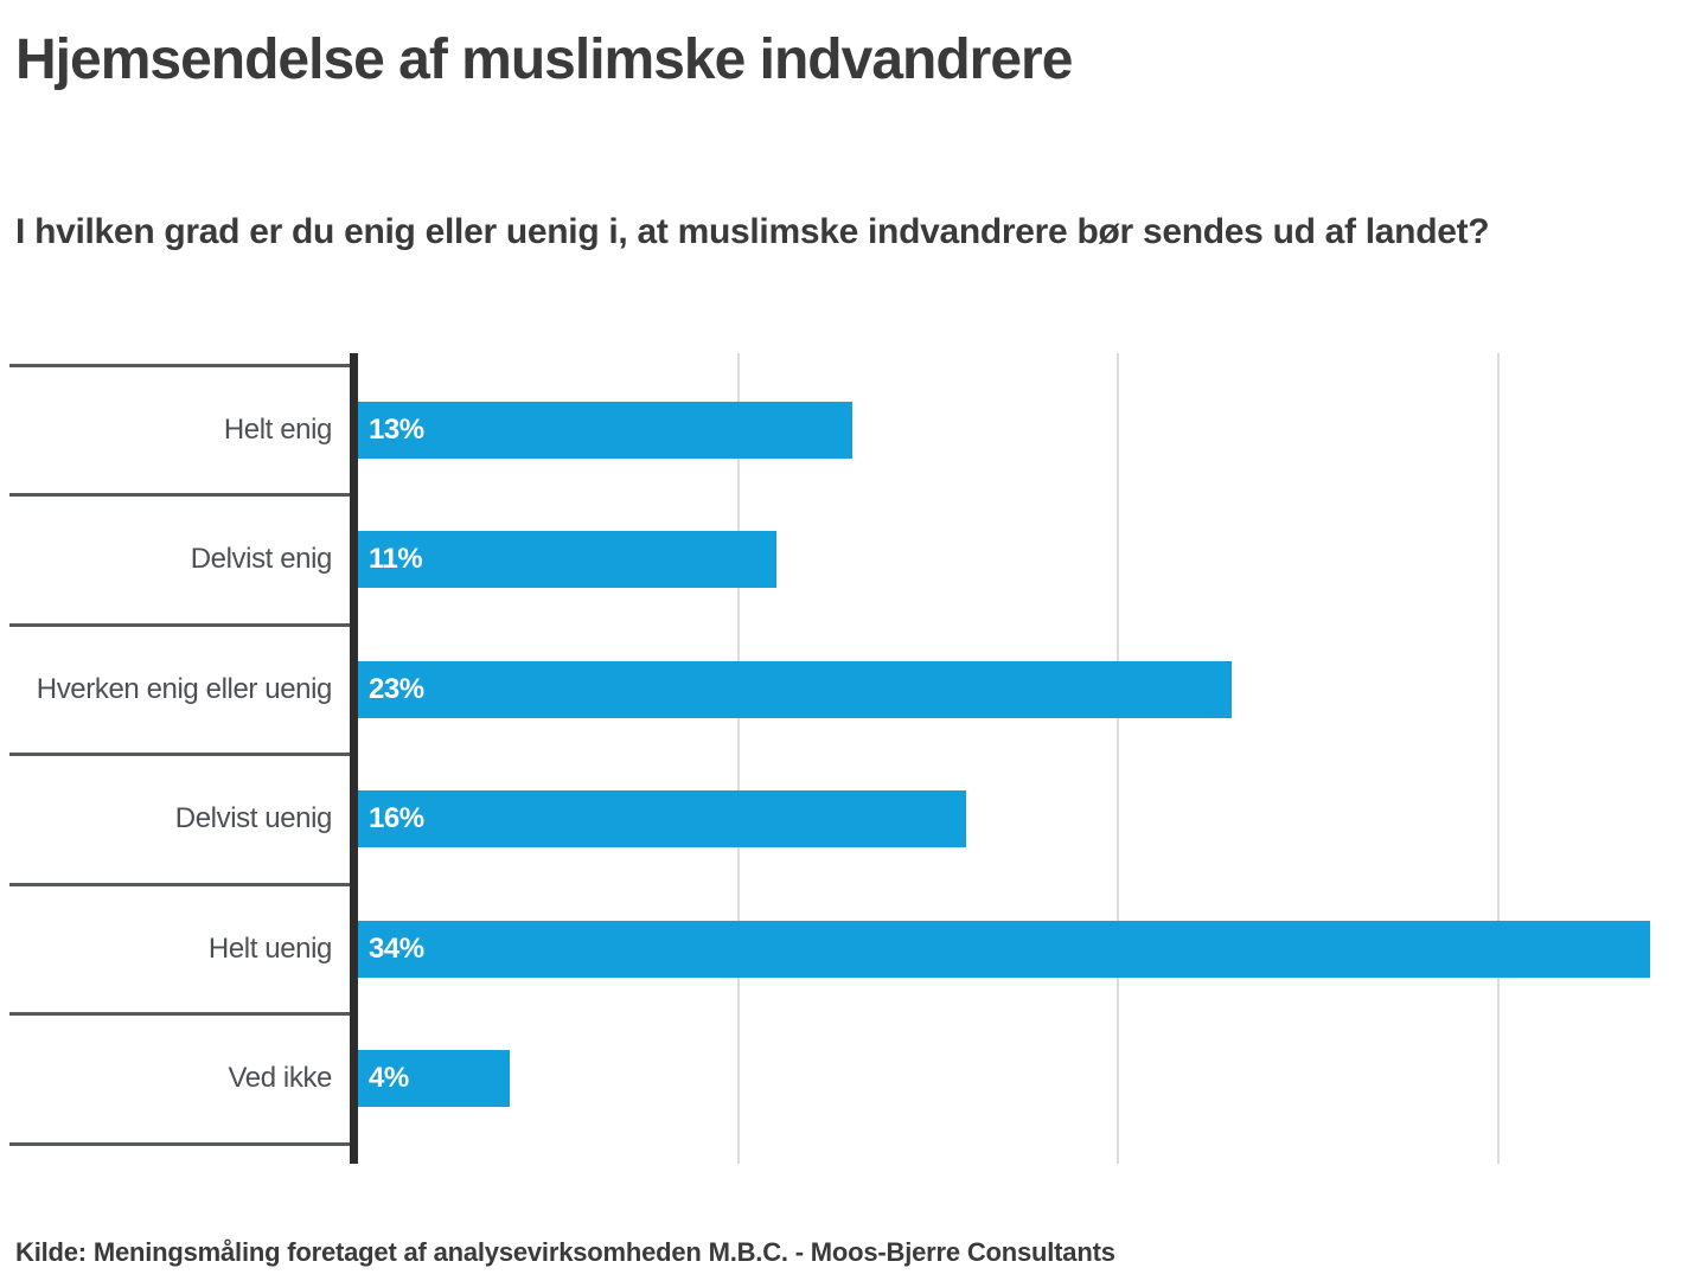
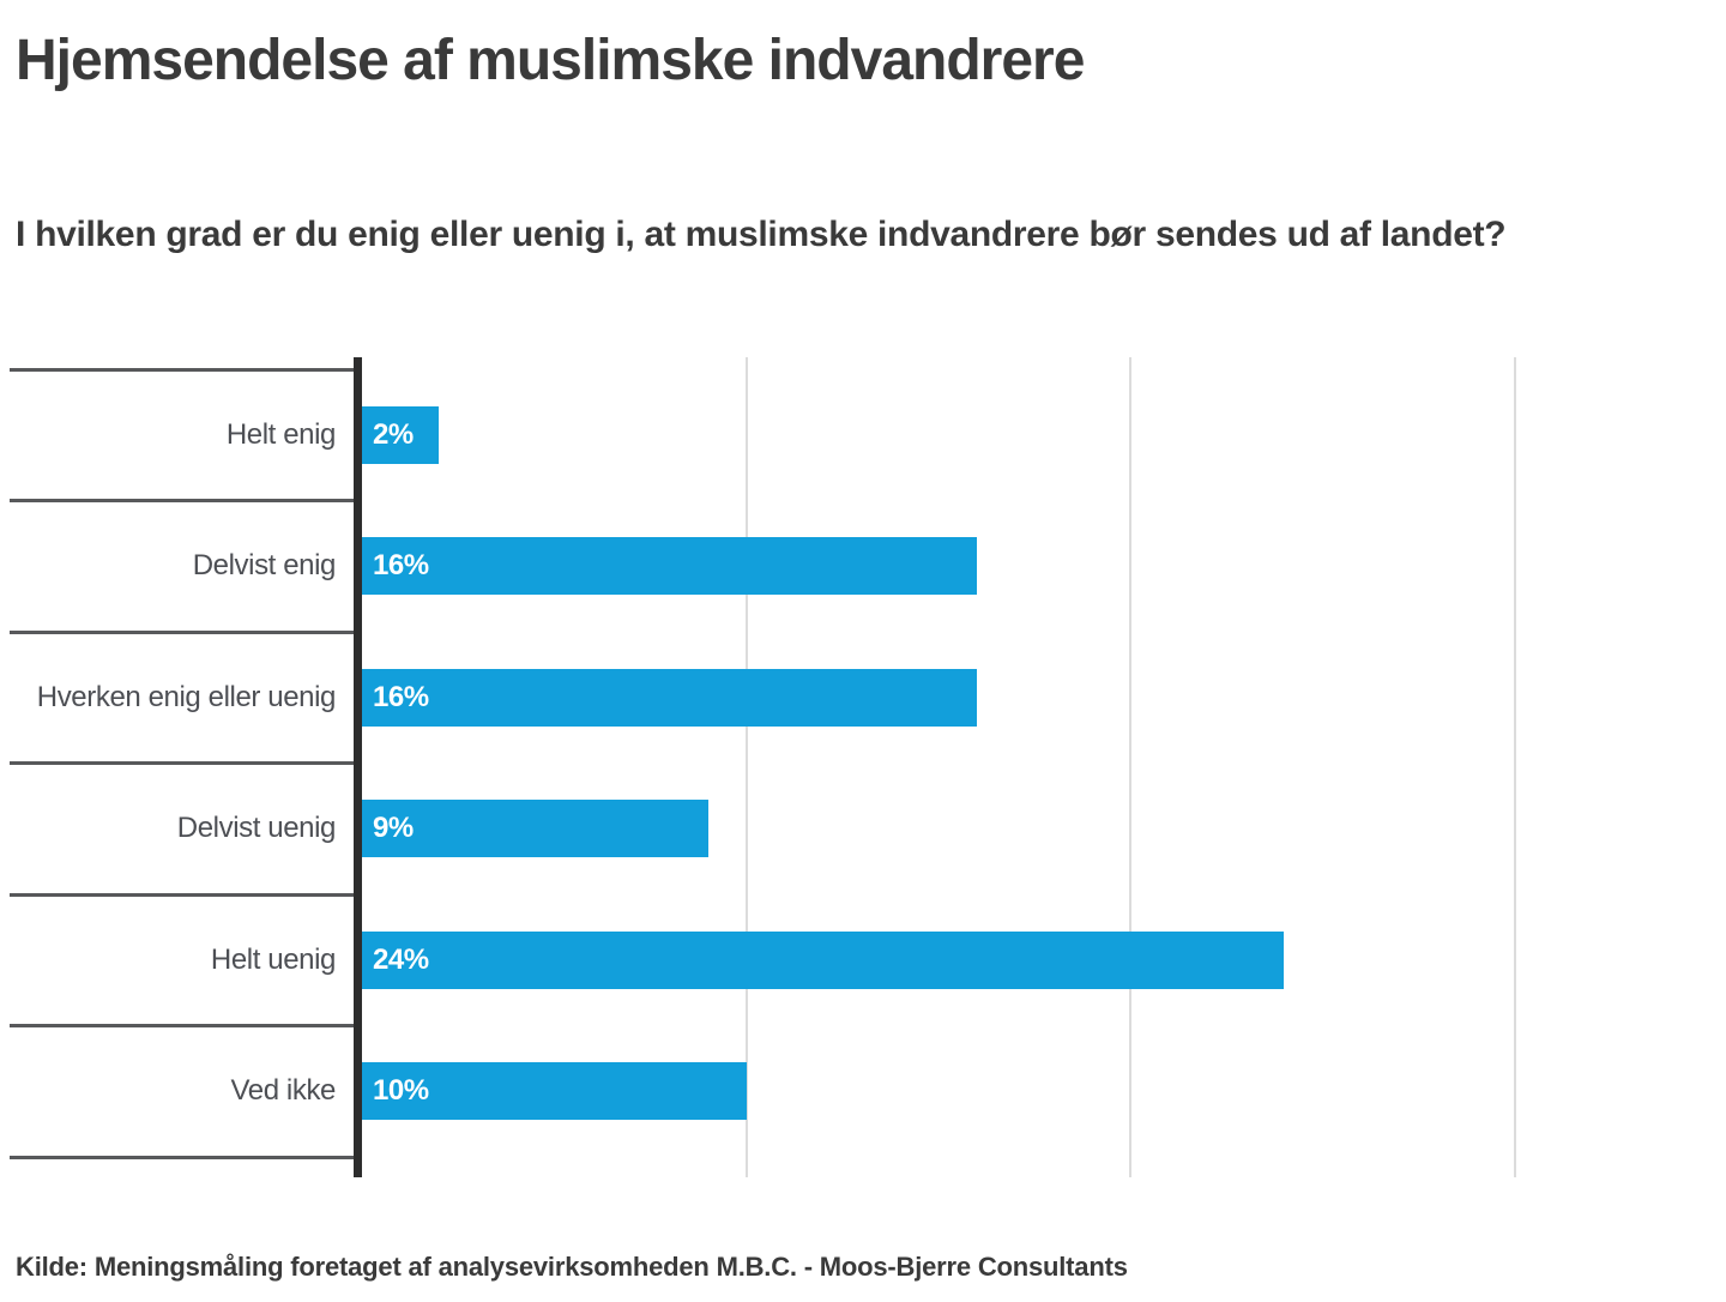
Helt enig: 13% -> 2%
Delvist enig: 11% -> 16%
Hverken enig eller uenig: 23% -> 16%
Delvist uenig: 16% -> 9%
Helt uenig: 34% -> 24%
Ved ikke: 4% -> 10%
